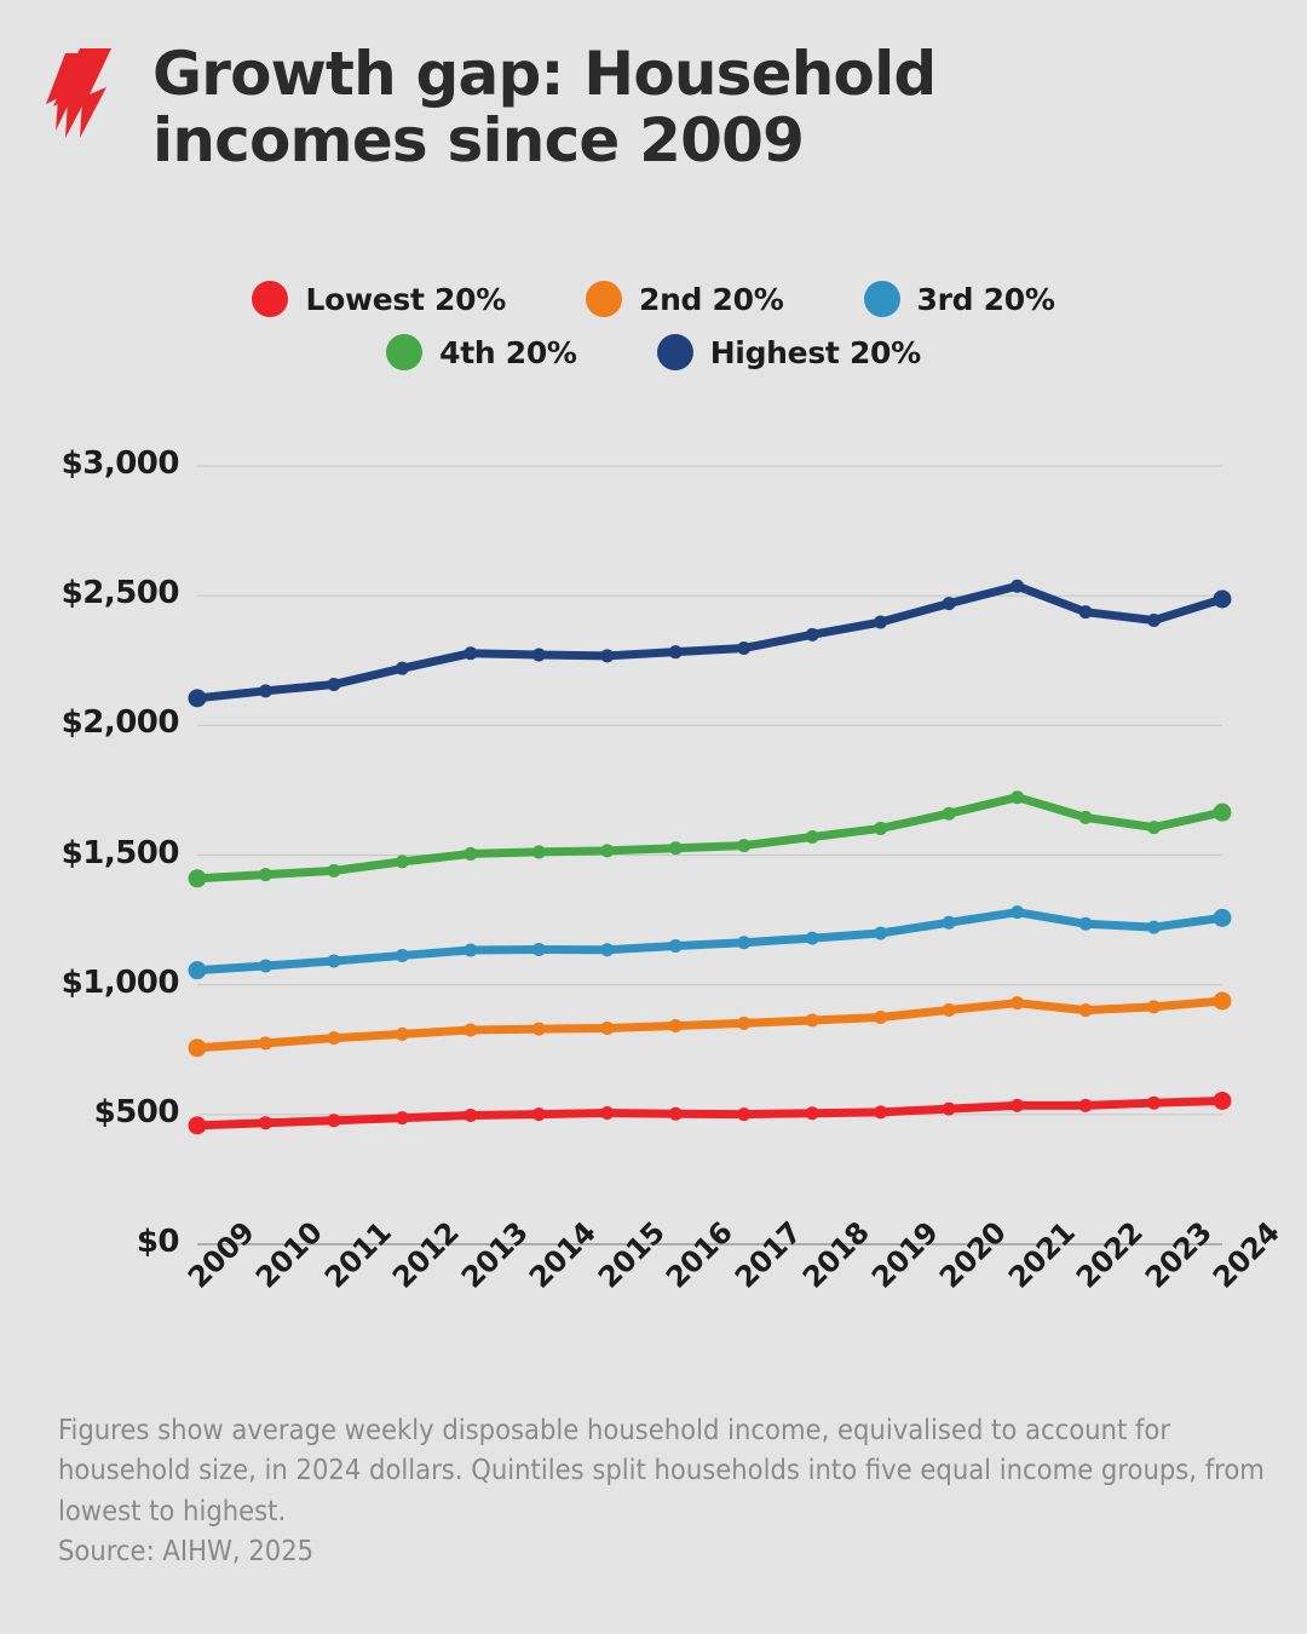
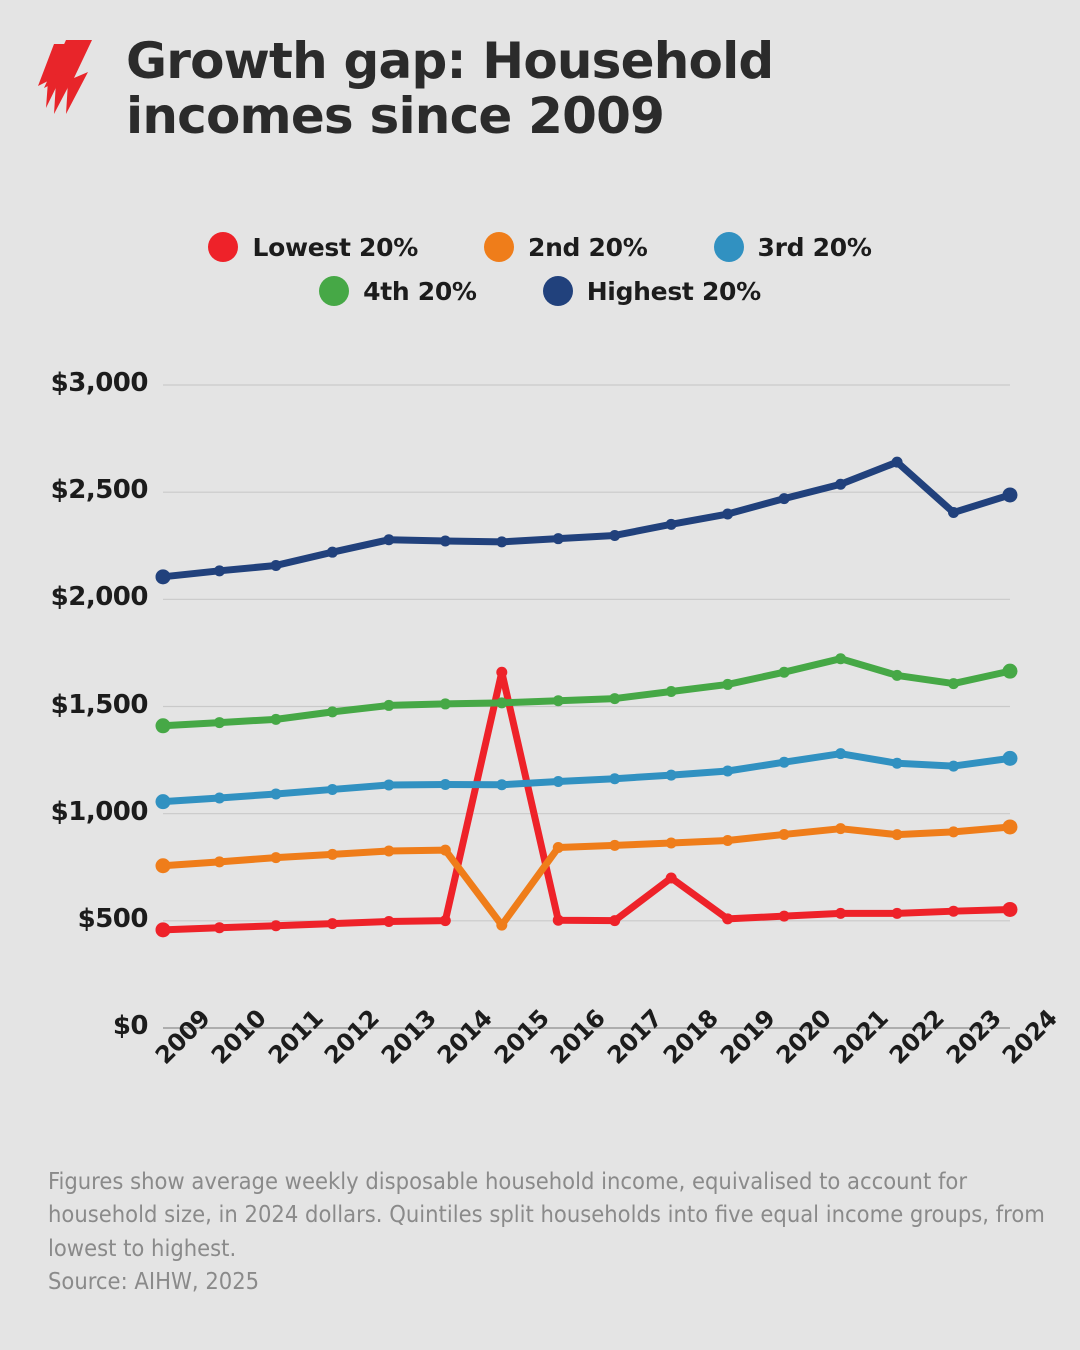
Lowest 20%/2015: $510 -> $1660
2nd 20%/2015: $830 -> $480
Lowest 20%/2018: $500 -> $700
Highest 20%/2022: $2440 -> $2640
